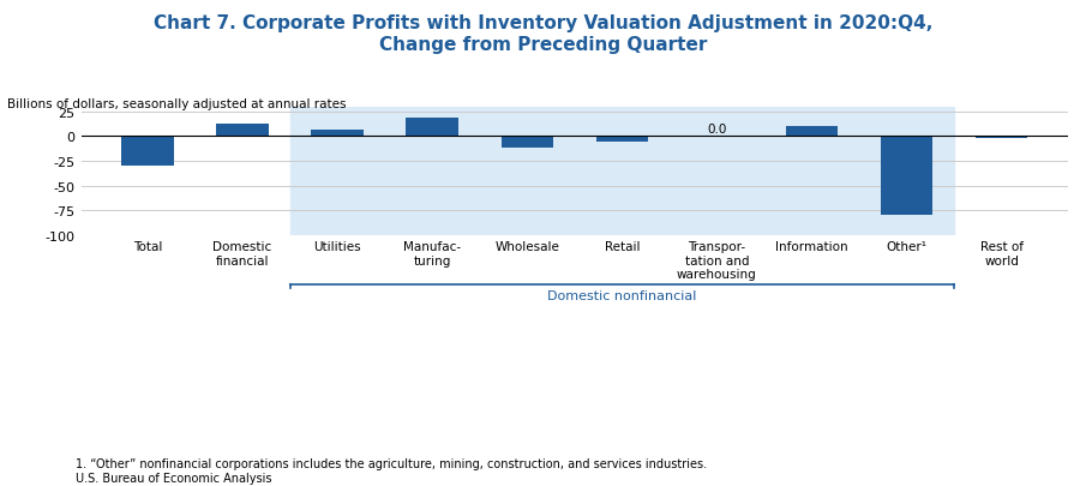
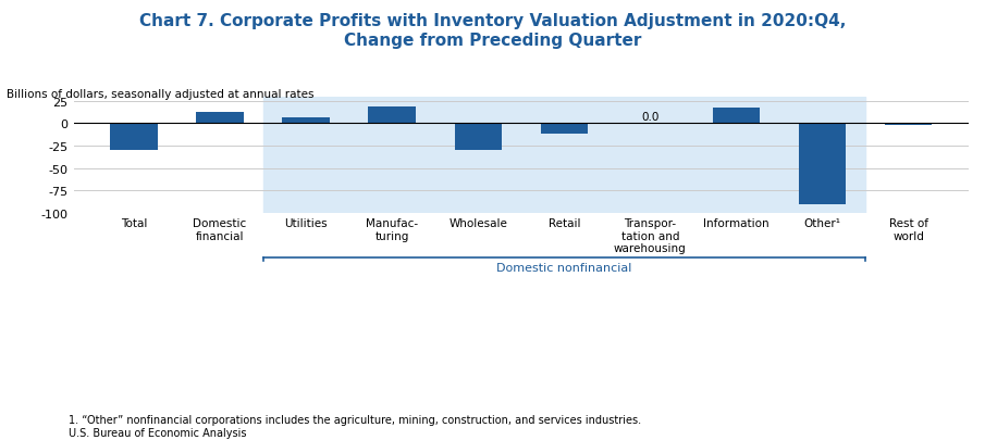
Wholesale: -12 -> -30
Retail: -5 -> -12
Information: 10 -> 18
Other¹: -80 -> -90
